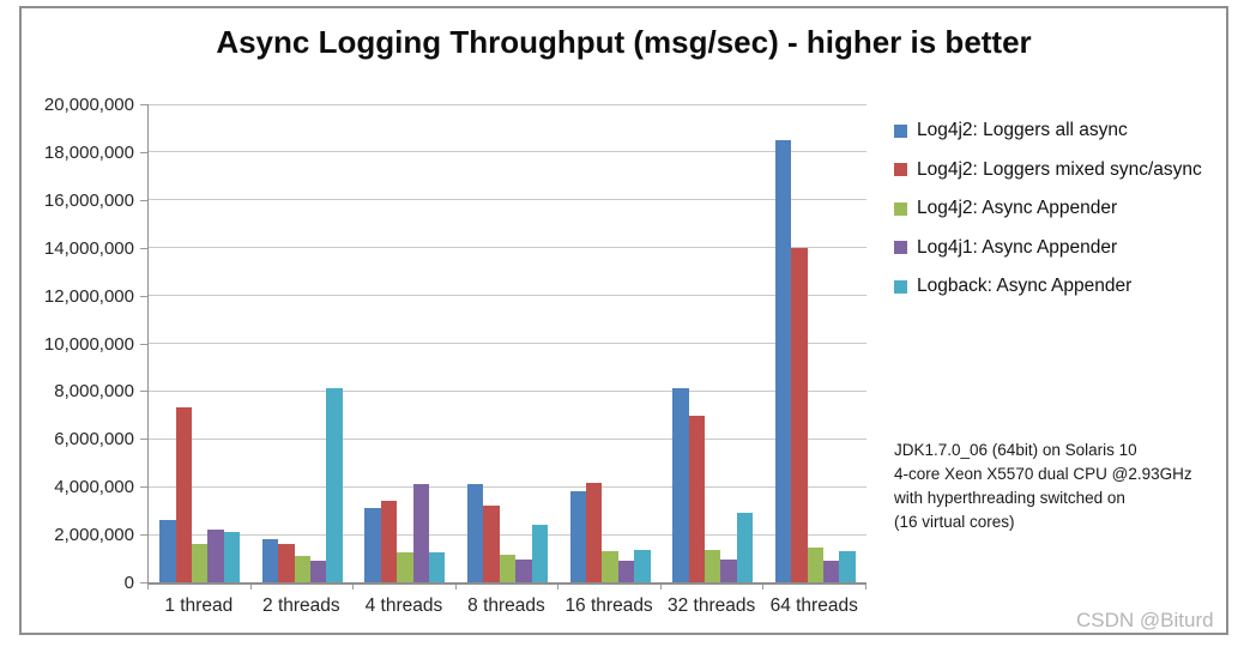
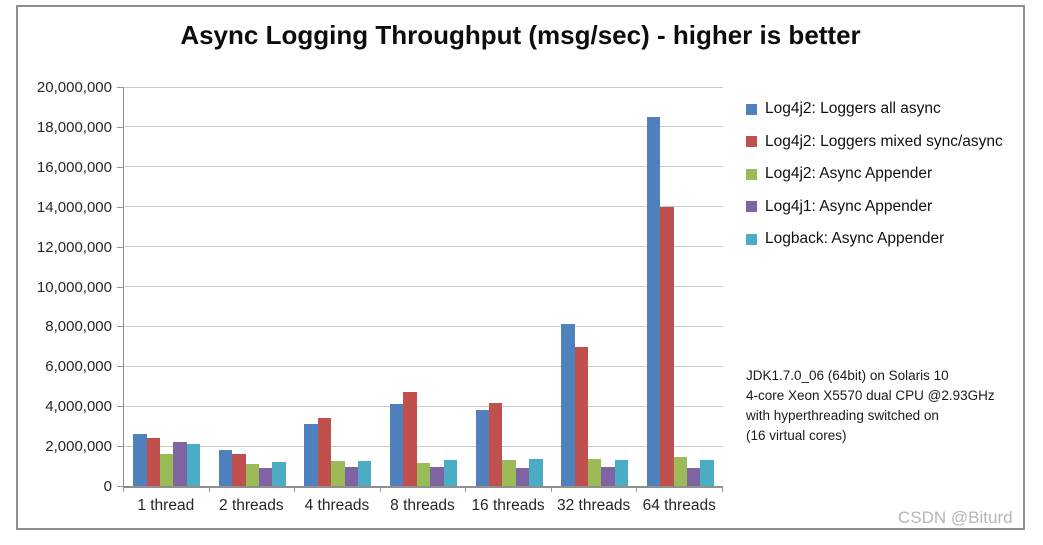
Log4j2: Loggers mixed sync/async/1 thread: 7300000 -> 2400000
Logback: Async Appender/2 threads: 8100000 -> 1200000
Log4j1: Async Appender/4 threads: 4100000 -> 1000000
Log4j2: Loggers mixed sync/async/8 threads: 3200000 -> 4700000
Logback: Async Appender/8 threads: 2400000 -> 1300000
Logback: Async Appender/32 threads: 2900000 -> 1300000
